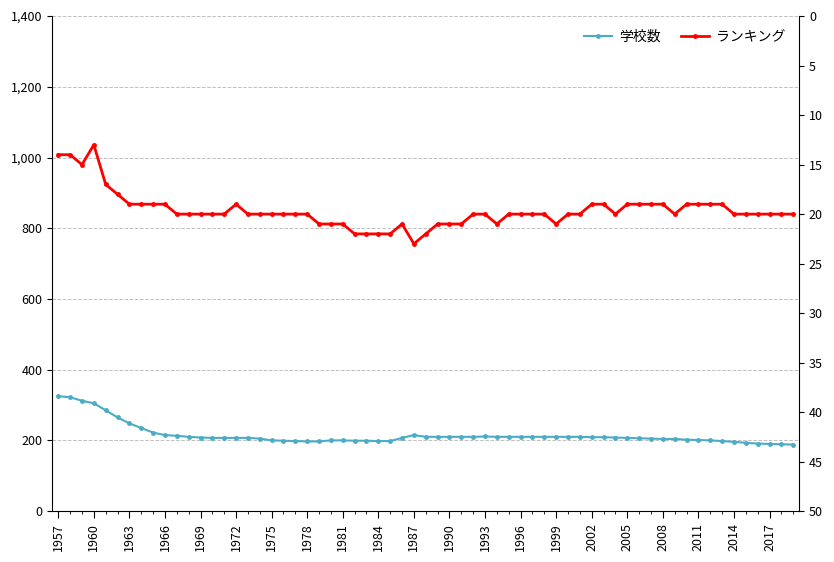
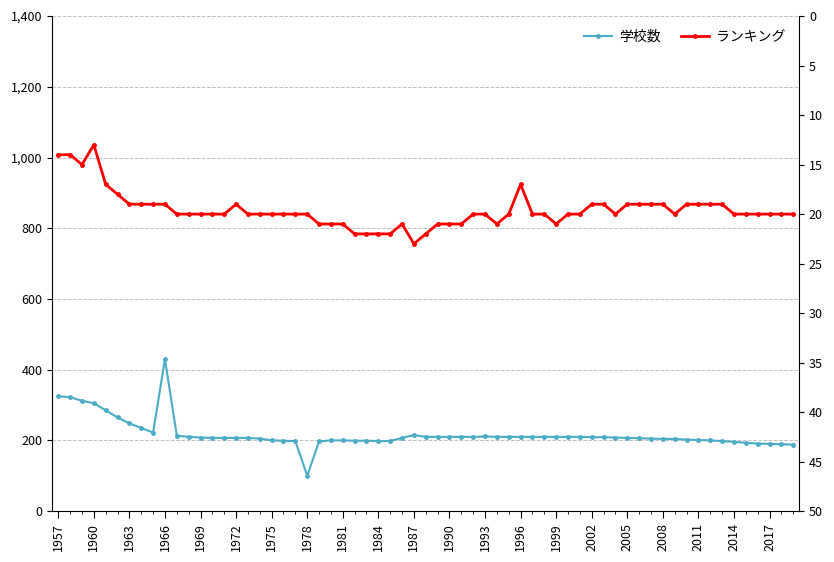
学校数/1966: 215 -> 430
学校数/1978: 197 -> 100
ランキング/1996: 20 -> 17
